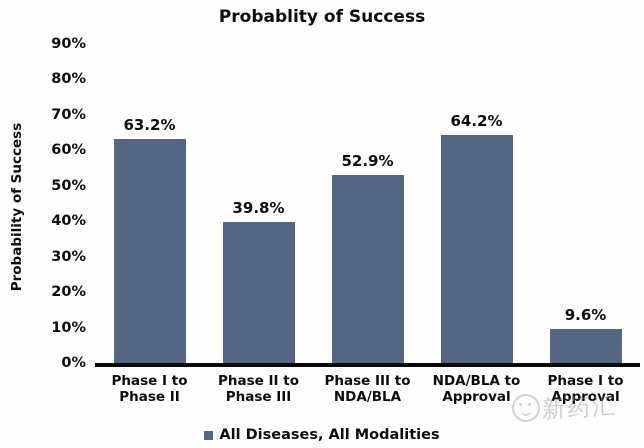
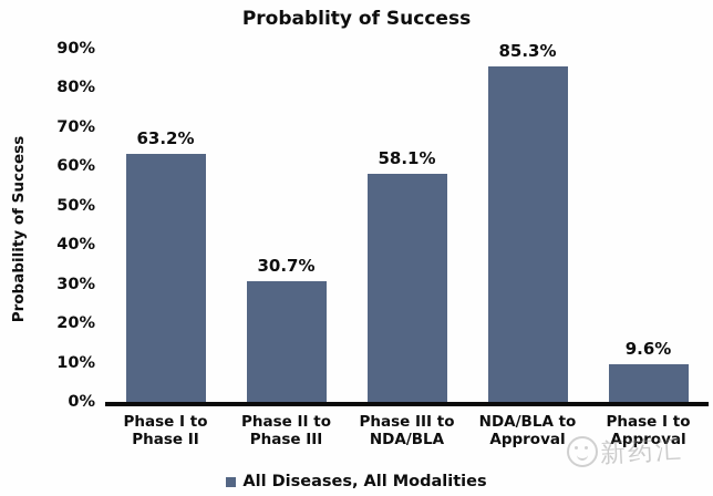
Phase II to Phase III: 39.8% -> 30.7%
Phase III to NDA/BLA: 52.9% -> 58.1%
NDA/BLA to Approval: 64.2% -> 85.3%
